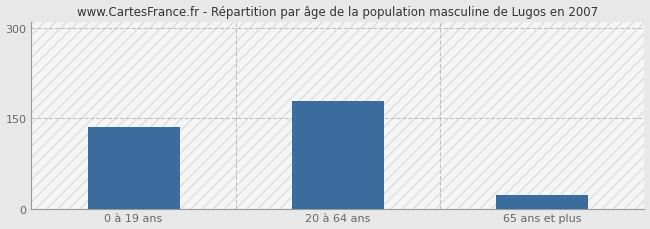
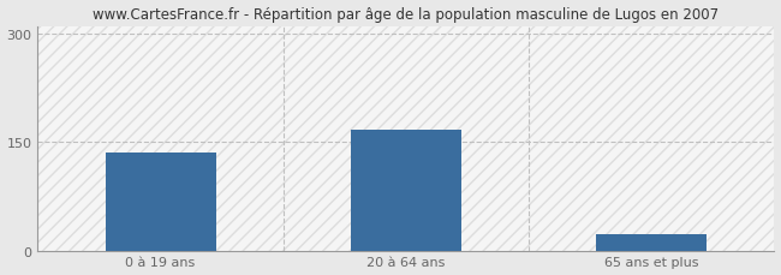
20 à 64 ans: 178 -> 166
